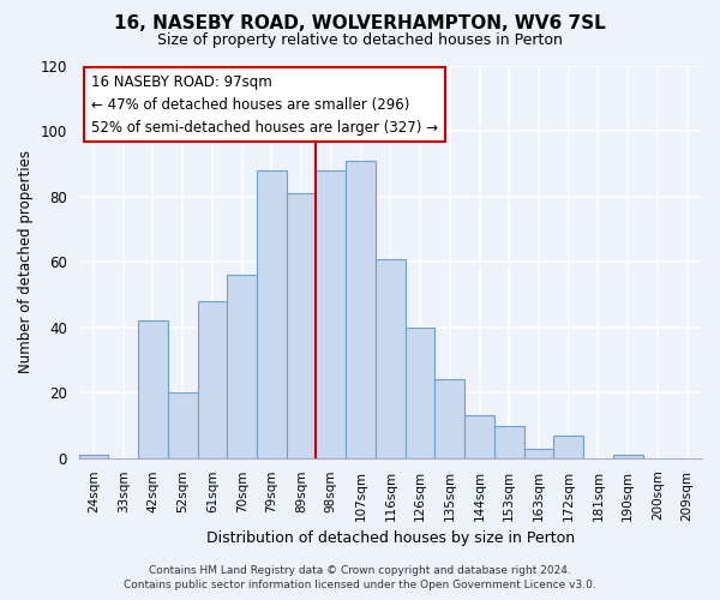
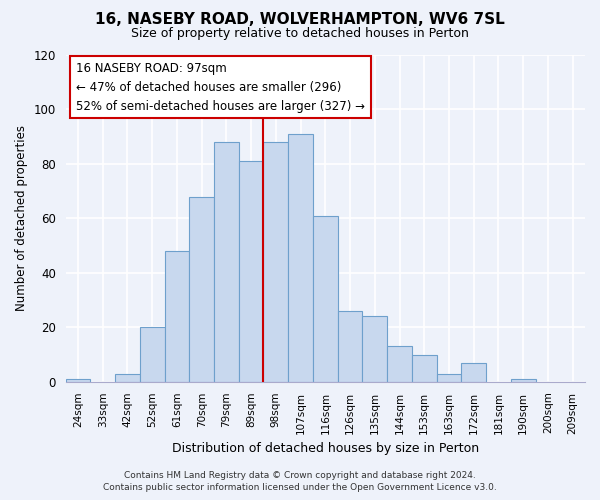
42sqm: 42 -> 3
70sqm: 56 -> 68
126sqm: 40 -> 26
